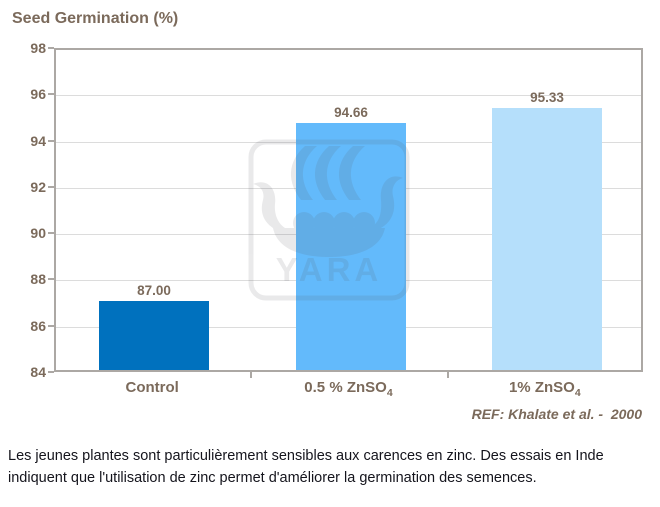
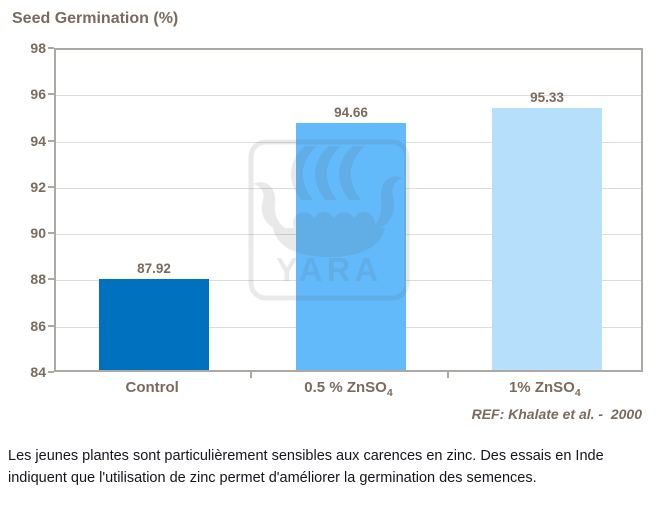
Control: 87.00 -> 87.92
